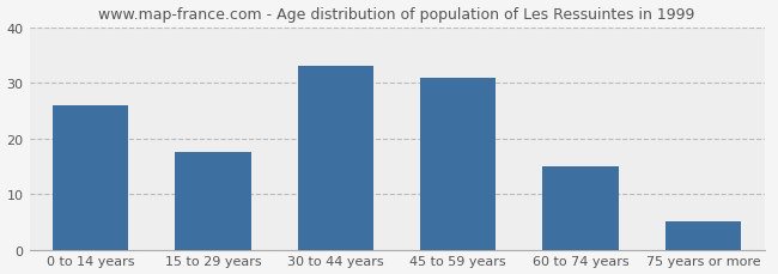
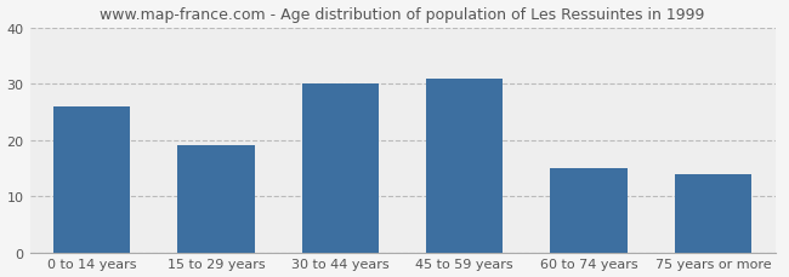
15 to 29 years: 17.5 -> 19.0
30 to 44 years: 33.0 -> 30.0
75 years or more: 5.0 -> 14.0
